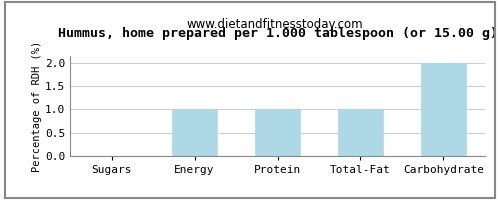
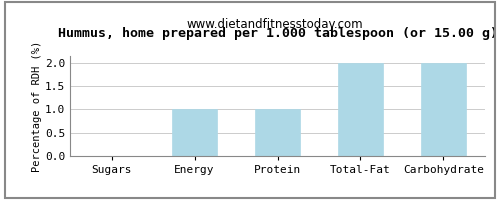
Total-Fat: 1 -> 2
